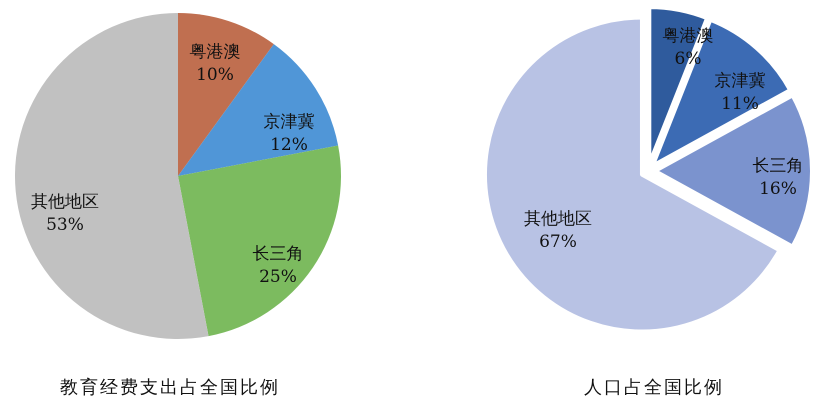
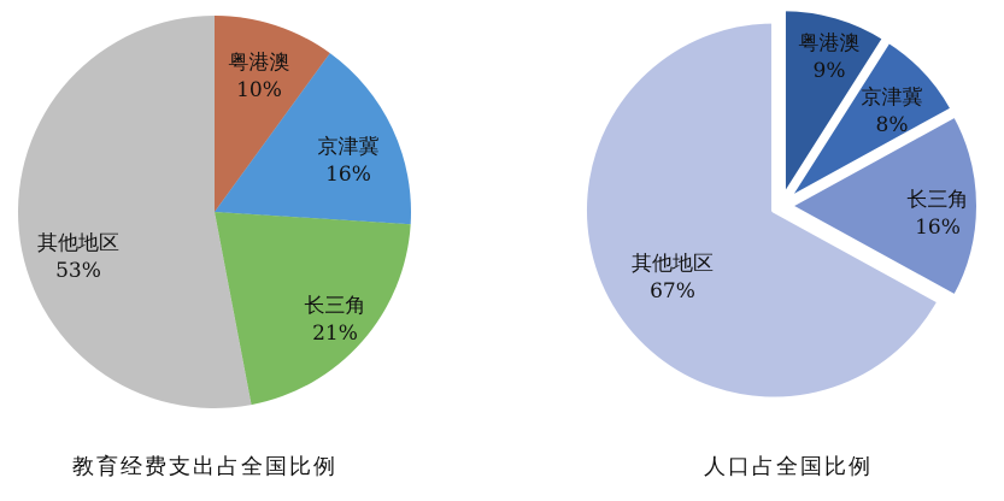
教育经费支出占全国比例/京津冀: 12% -> 16%
教育经费支出占全国比例/长三角: 25% -> 21%
人口占全国比例/粤港澳: 6% -> 9%
人口占全国比例/京津冀: 11% -> 8%
